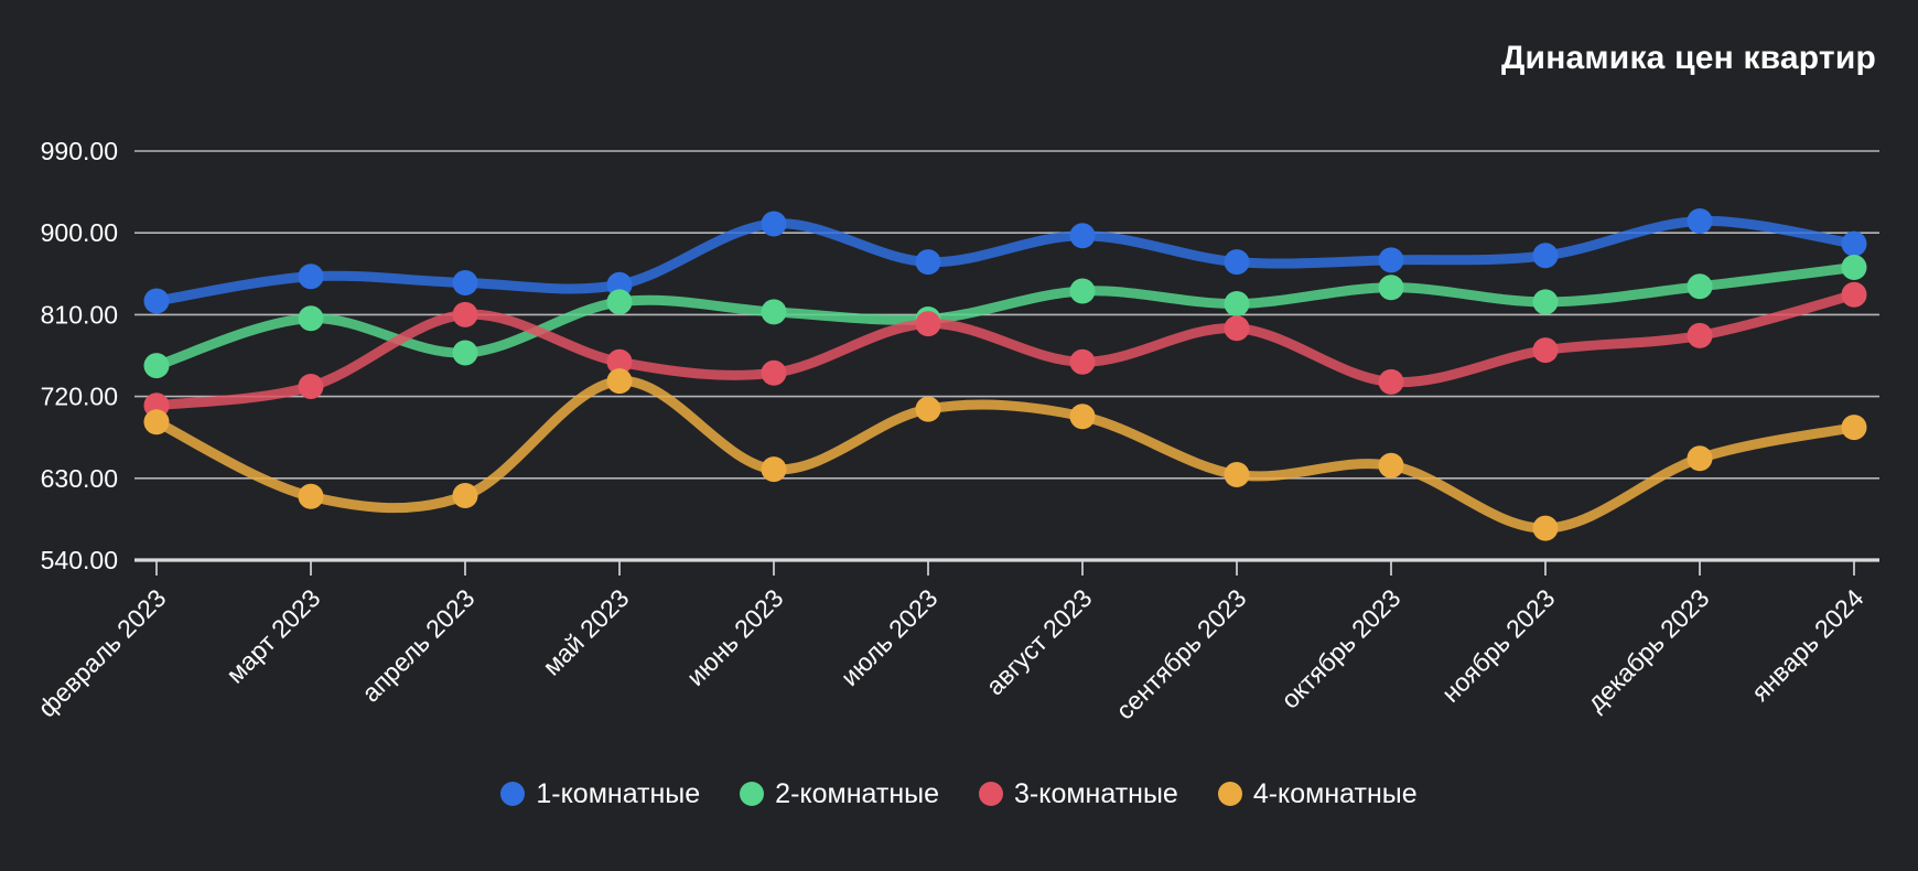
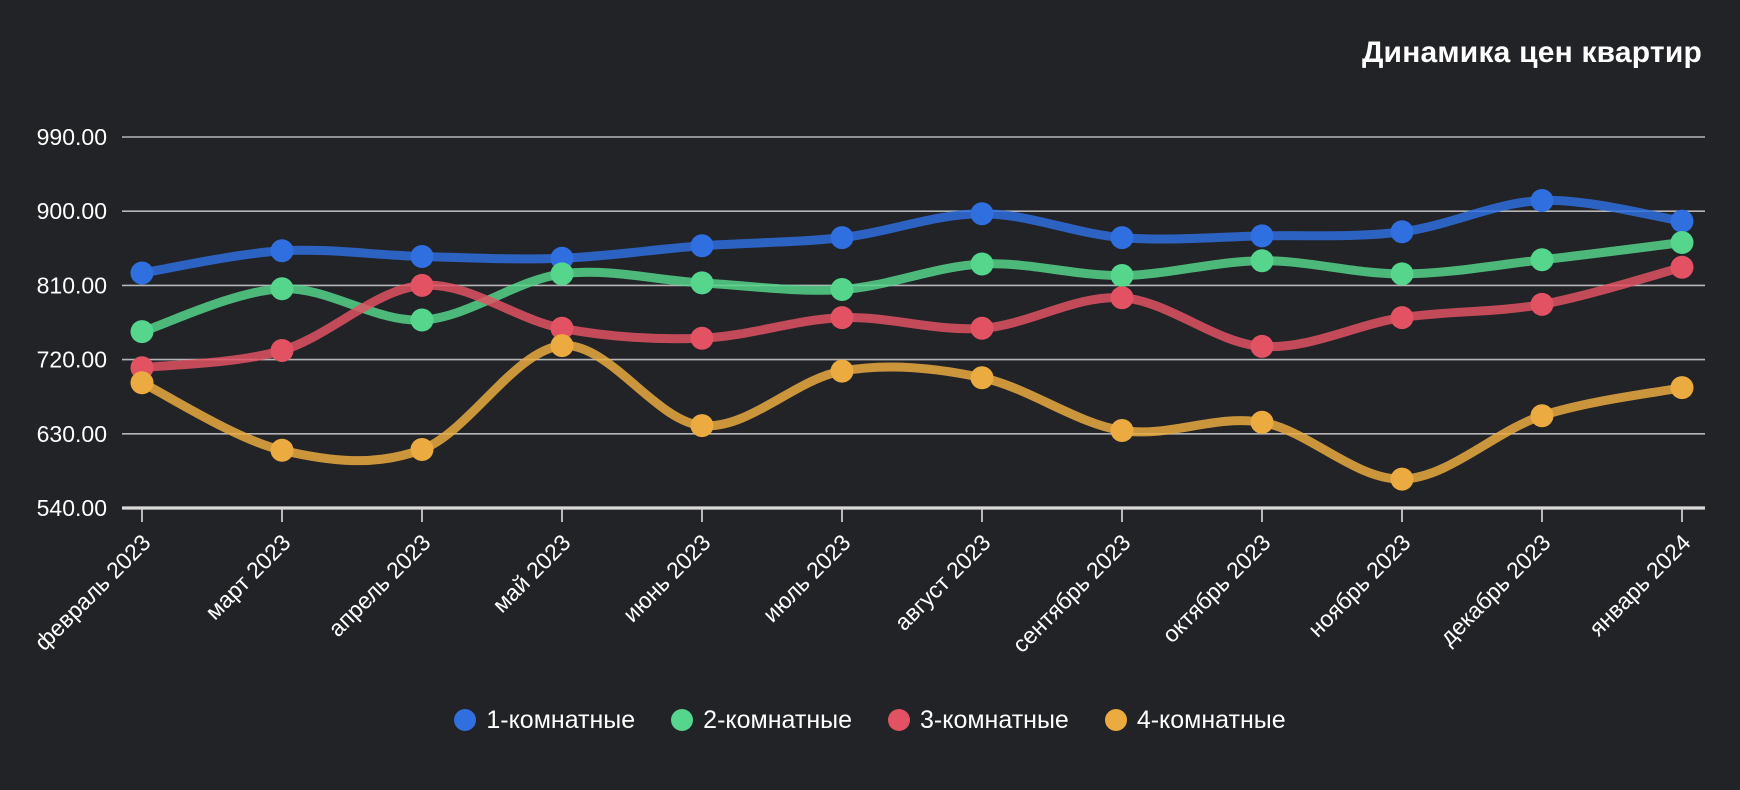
1-комнатные/июнь 2023: 910 -> 860
3-комнатные/июль 2023: 800 -> 770
